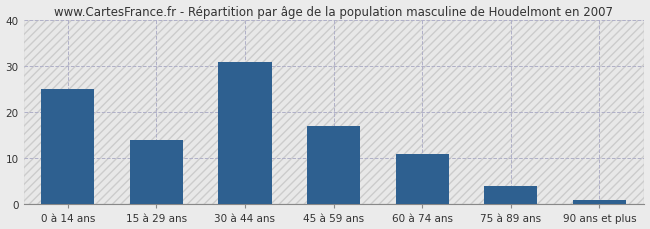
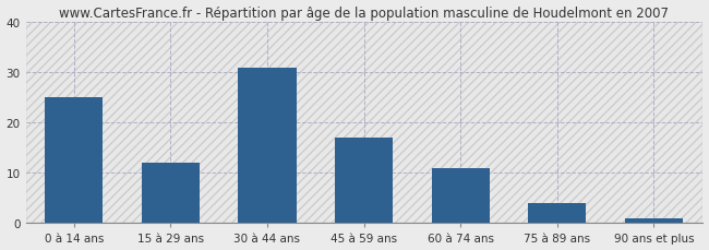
15 à 29 ans: 14 -> 12
